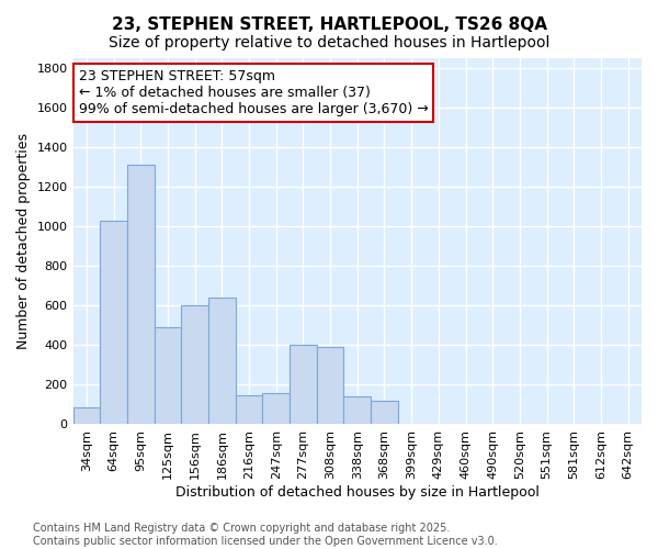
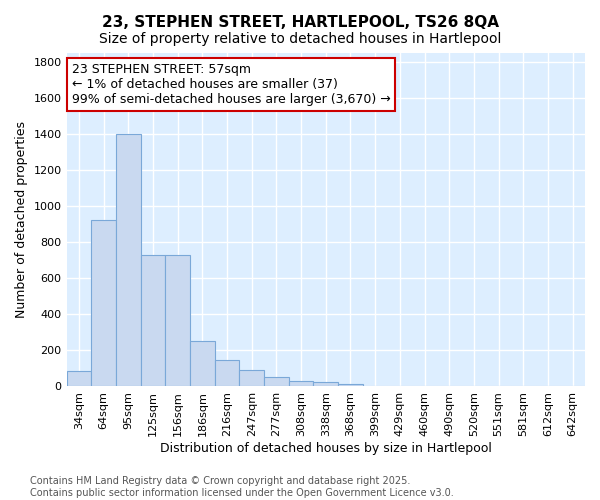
64sqm: 1030 -> 920
95sqm: 1310 -> 1400
125sqm: 490 -> 730
156sqm: 600 -> 730
186sqm: 640 -> 250
247sqm: 160 -> 90
277sqm: 400 -> 50
308sqm: 390 -> 30
338sqm: 140 -> 20
368sqm: 120 -> 20
